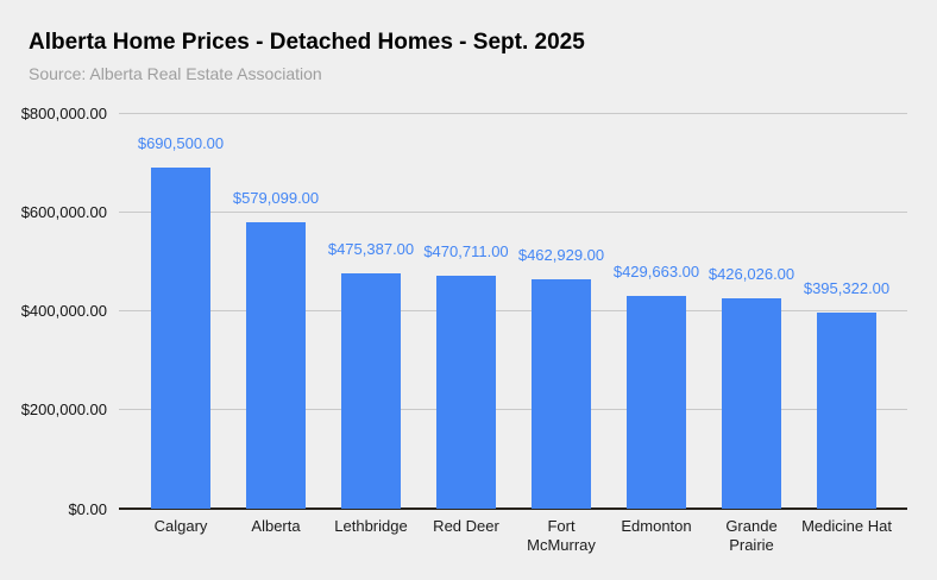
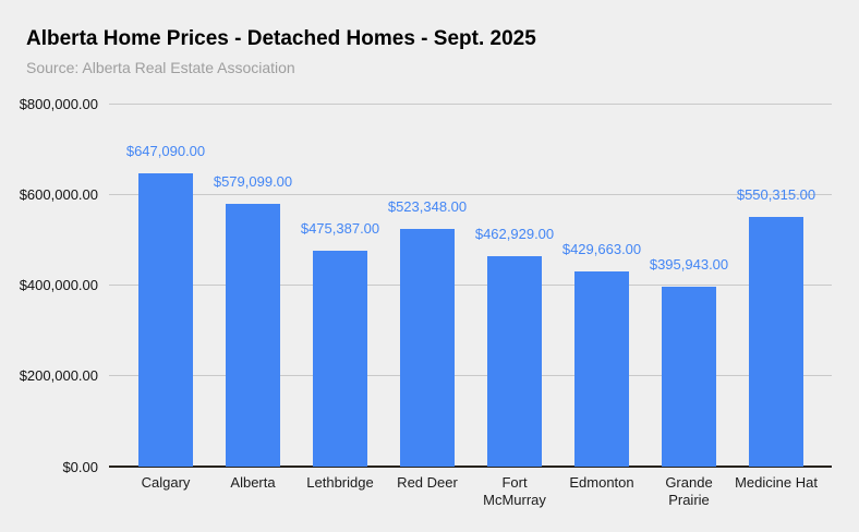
Calgary: $690,500.00 -> $647,090.00
Red Deer: $470,711.00 -> $523,348.00
Grande Prairie: $426,026.00 -> $395,943.00
Medicine Hat: $395,322.00 -> $550,315.00
